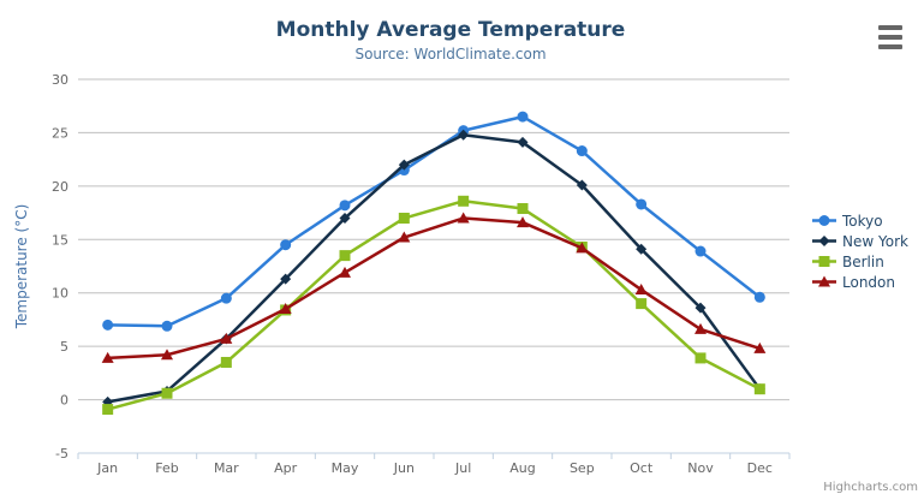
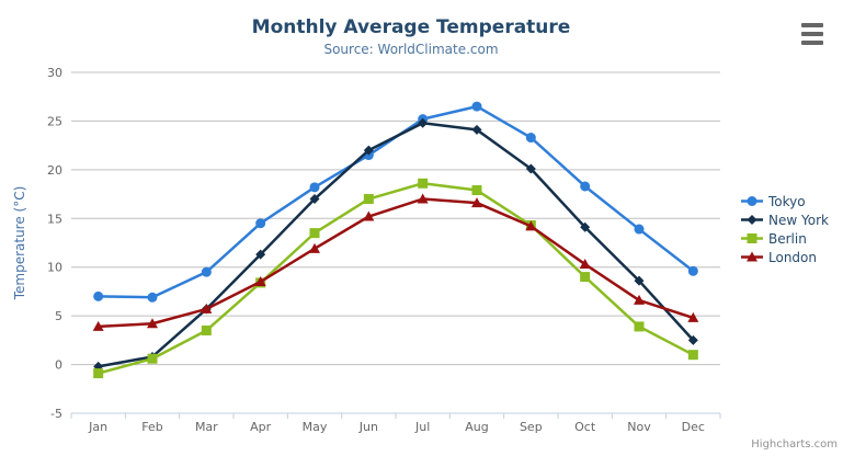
New York/Dec: 1 -> 2
